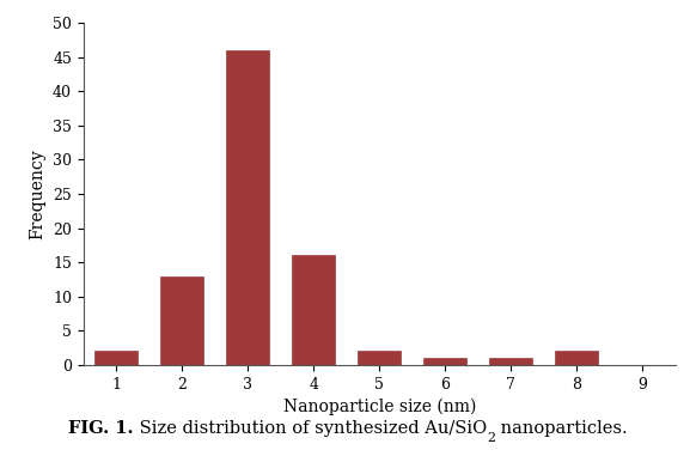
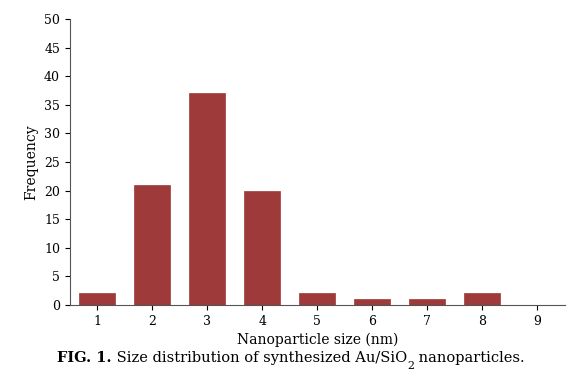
2: 13 -> 21
3: 46 -> 37
4: 16 -> 20
